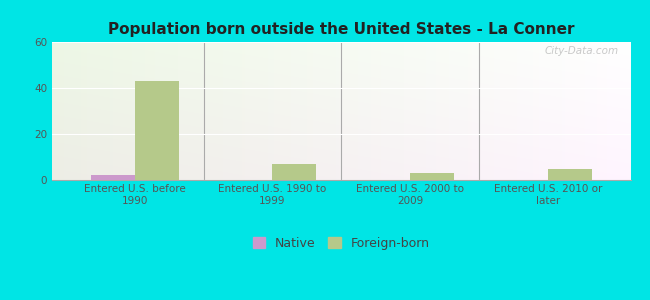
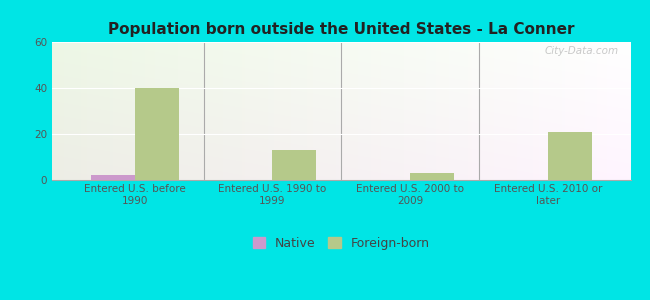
Foreign-born/Entered U.S. before 1990: 43 -> 40
Foreign-born/Entered U.S. 1990 to 1999: 7 -> 13
Foreign-born/Entered U.S. 2010 or later: 5 -> 21
